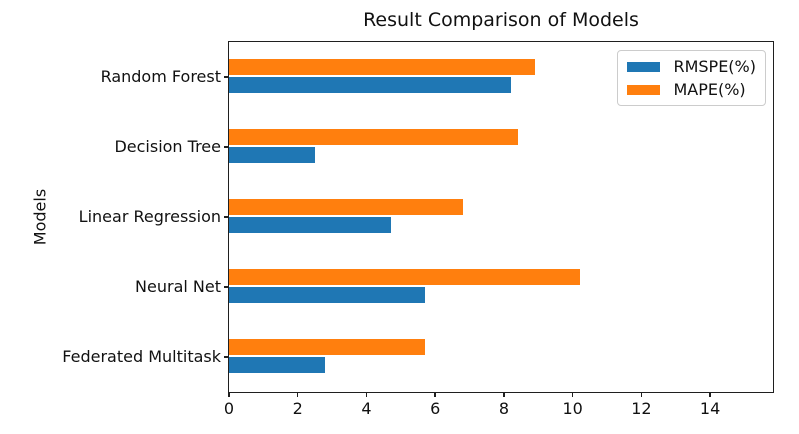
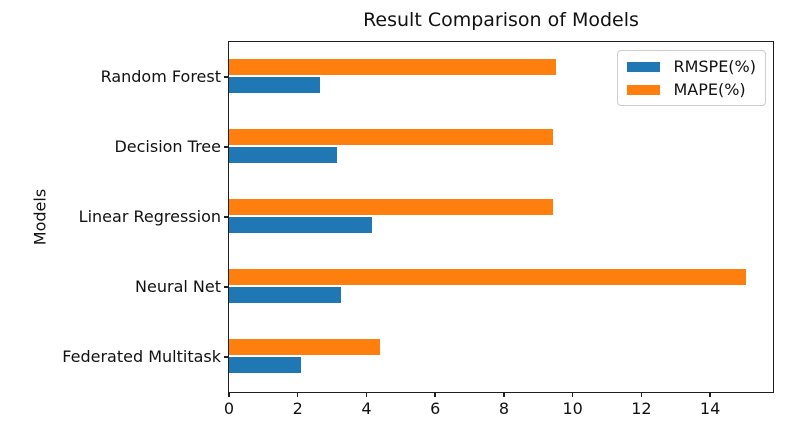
RMSPE(%)/Random Forest: 8.2 -> 2.6
MAPE(%)/Random Forest: 8.9 -> 9.5
RMSPE(%)/Decision Tree: 2.5 -> 3.1
MAPE(%)/Decision Tree: 8.4 -> 9.4
RMSPE(%)/Linear Regression: 4.7 -> 4.2
MAPE(%)/Linear Regression: 6.8 -> 9.4
RMSPE(%)/Neural Net: 5.7 -> 3.2
MAPE(%)/Neural Net: 10.2 -> 15.1
RMSPE(%)/Federated Multitask: 2.8 -> 2.1
MAPE(%)/Federated Multitask: 5.7 -> 4.4
